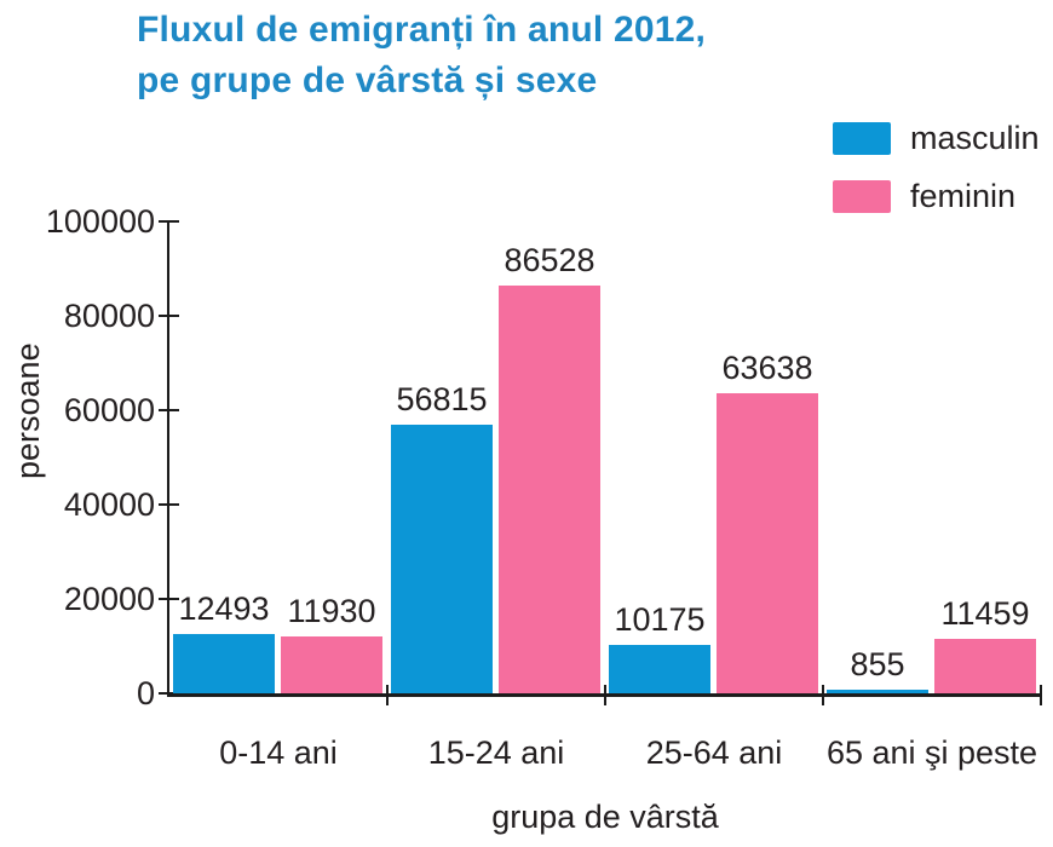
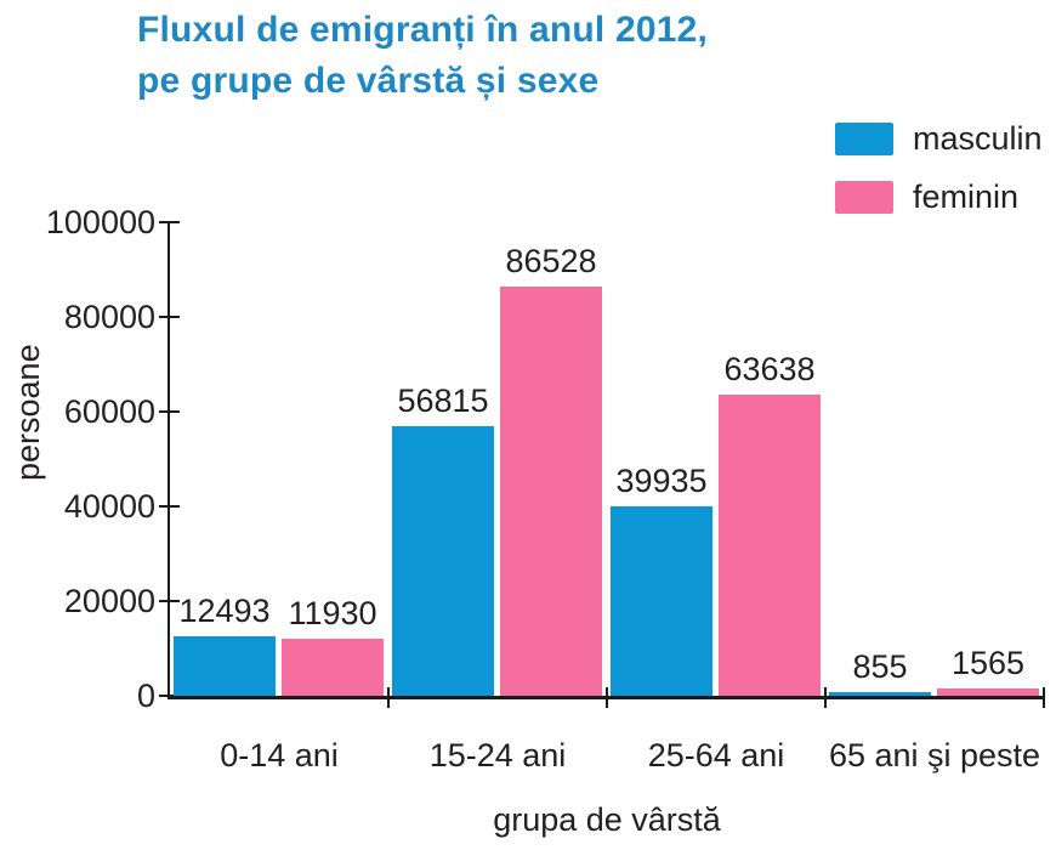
masculin/25-64 ani: 10175 -> 39935
feminin/65 ani şi peste: 11459 -> 1565
